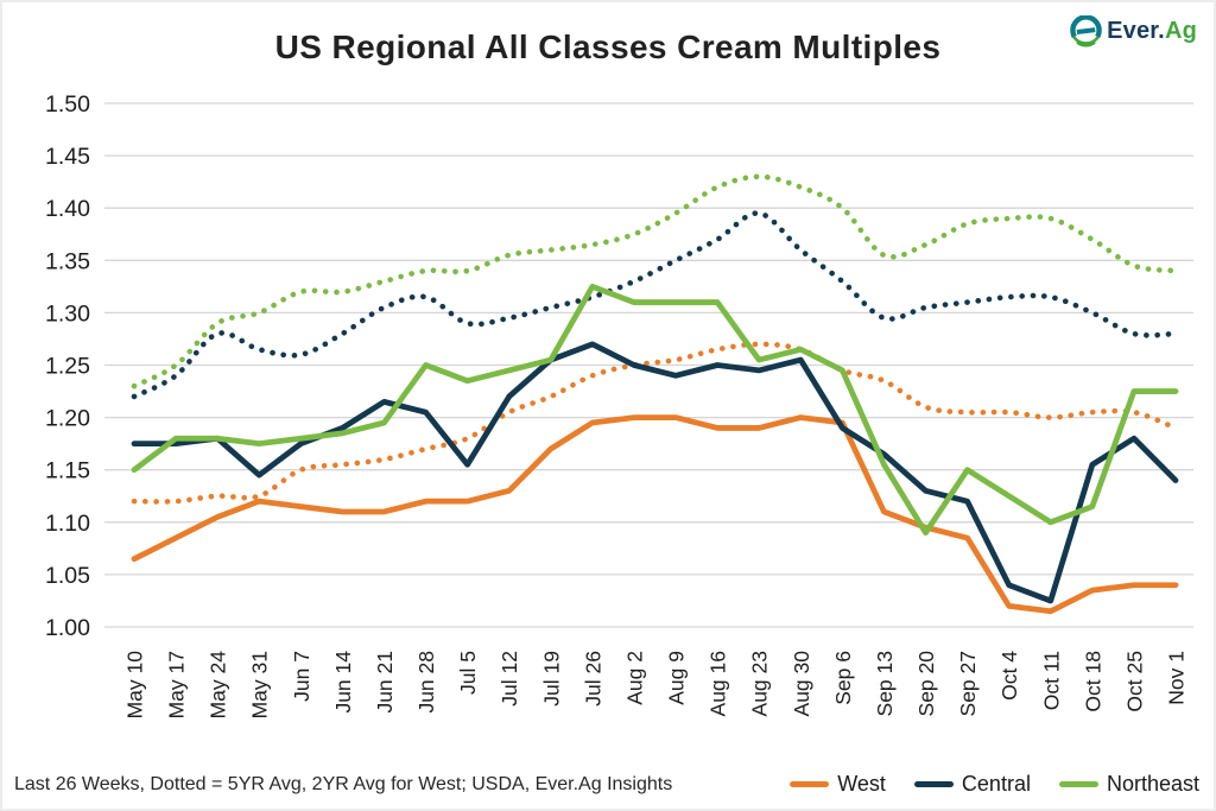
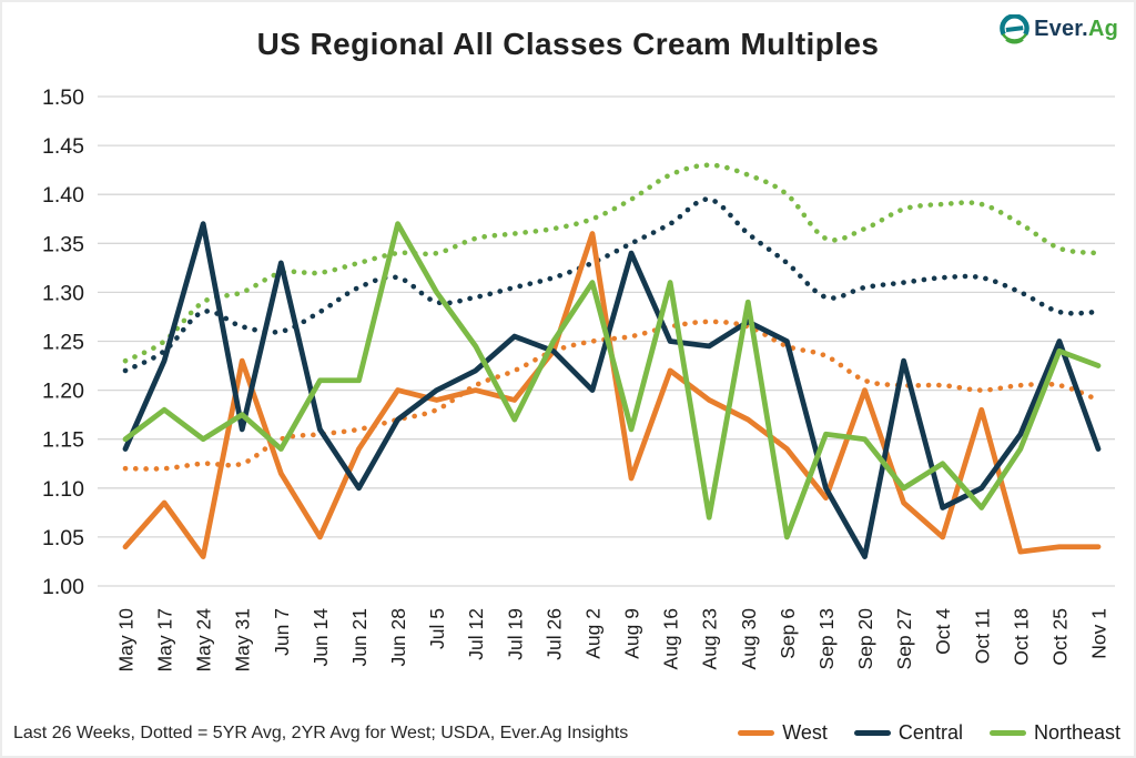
West/May 10: 1.06 -> 1.04
Central/May 10: 1.18 -> 1.14
Central/May 17: 1.18 -> 1.23
West/May 24: 1.10 -> 1.03
Central/May 24: 1.18 -> 1.37
Northeast/May 24: 1.18 -> 1.15
West/May 31: 1.12 -> 1.23
Central/May 31: 1.15 -> 1.16
Central/Jun 7: 1.18 -> 1.33
Northeast/Jun 7: 1.18 -> 1.14
West/Jun 14: 1.11 -> 1.05
Central/Jun 14: 1.19 -> 1.16
Northeast/Jun 14: 1.19 -> 1.21
West/Jun 21: 1.11 -> 1.14
Central/Jun 21: 1.22 -> 1.10
Northeast/Jun 21: 1.20 -> 1.21
West/Jun 28: 1.12 -> 1.20
Central/Jun 28: 1.21 -> 1.17
Northeast/Jun 28: 1.25 -> 1.37
West/Jul 5: 1.12 -> 1.19
Central/Jul 5: 1.16 -> 1.20
Northeast/Jul 5: 1.24 -> 1.30
West/Jul 12: 1.13 -> 1.20
West/Jul 19: 1.17 -> 1.19
Northeast/Jul 19: 1.25 -> 1.17
West/Jul 26: 1.20 -> 1.24
Central/Jul 26: 1.27 -> 1.24
Northeast/Jul 26: 1.32 -> 1.25
West/Aug 2: 1.20 -> 1.36
Central/Aug 2: 1.25 -> 1.20
West/Aug 9: 1.20 -> 1.11
Central/Aug 9: 1.24 -> 1.34
Northeast/Aug 9: 1.31 -> 1.16
West/Aug 16: 1.19 -> 1.22
Northeast/Aug 23: 1.25 -> 1.07
West/Aug 30: 1.20 -> 1.17
Central/Aug 30: 1.25 -> 1.27
Northeast/Aug 30: 1.26 -> 1.29
West/Sep 6: 1.20 -> 1.14
Central/Sep 6: 1.19 -> 1.25
Northeast/Sep 6: 1.25 -> 1.05
West/Sep 13: 1.11 -> 1.09
Central/Sep 13: 1.17 -> 1.10
West/Sep 20: 1.09 -> 1.20
Central/Sep 20: 1.13 -> 1.03
Northeast/Sep 20: 1.09 -> 1.15
Central/Sep 27: 1.12 -> 1.23
Northeast/Sep 27: 1.15 -> 1.10
West/Oct 4: 1.02 -> 1.05
Central/Oct 4: 1.04 -> 1.08
West/Oct 11: 1.01 -> 1.18
Central/Oct 11: 1.02 -> 1.10
Northeast/Oct 11: 1.10 -> 1.08
Northeast/Oct 18: 1.11 -> 1.14
Central/Oct 25: 1.18 -> 1.25
Northeast/Oct 25: 1.23 -> 1.24
